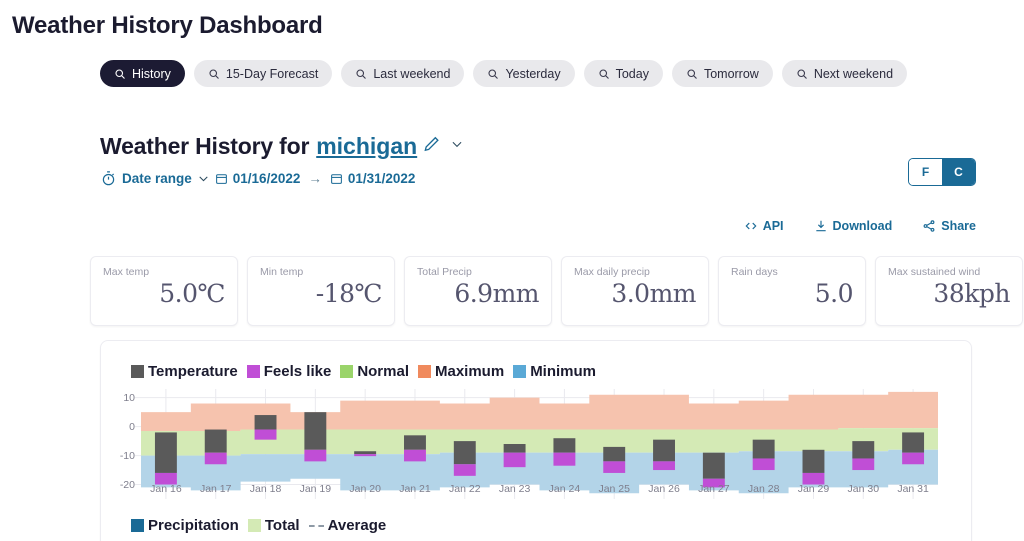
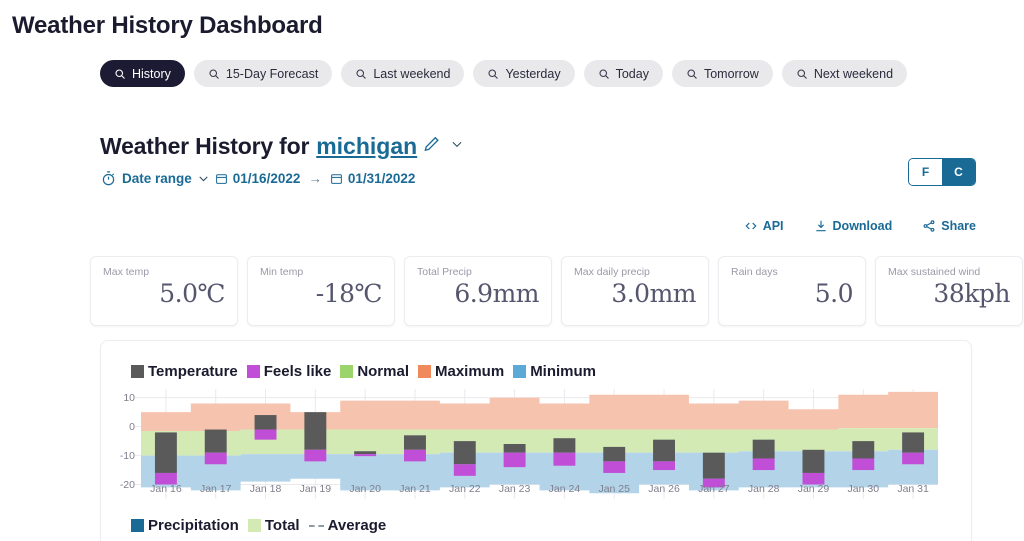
Minimum/Jan 28: -23 -> -21
Maximum/Jan 29: 11 -> 6
